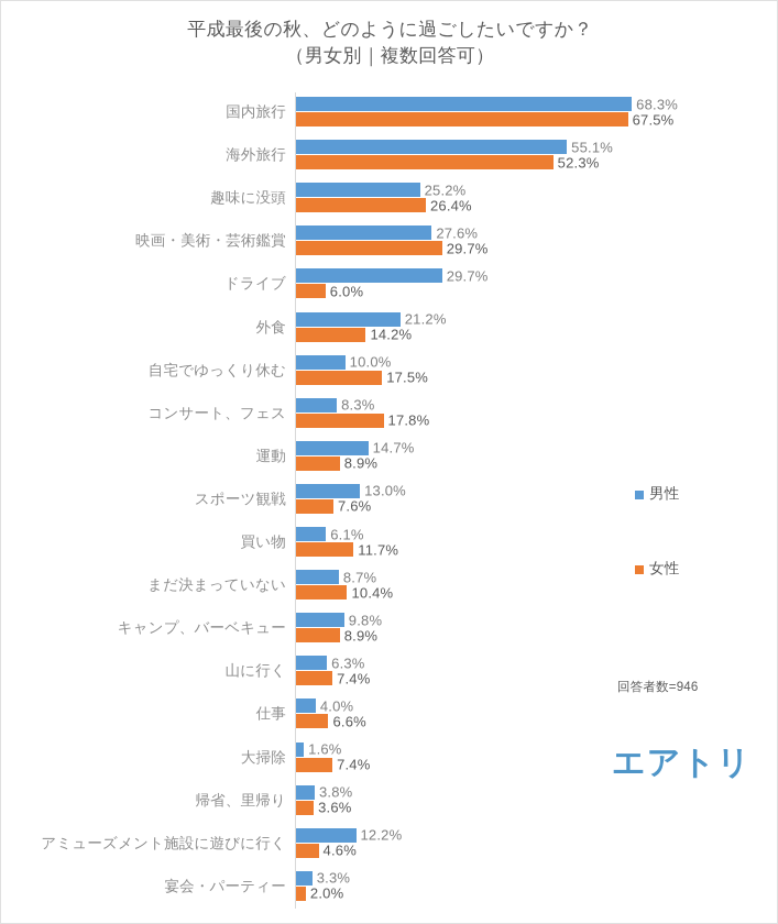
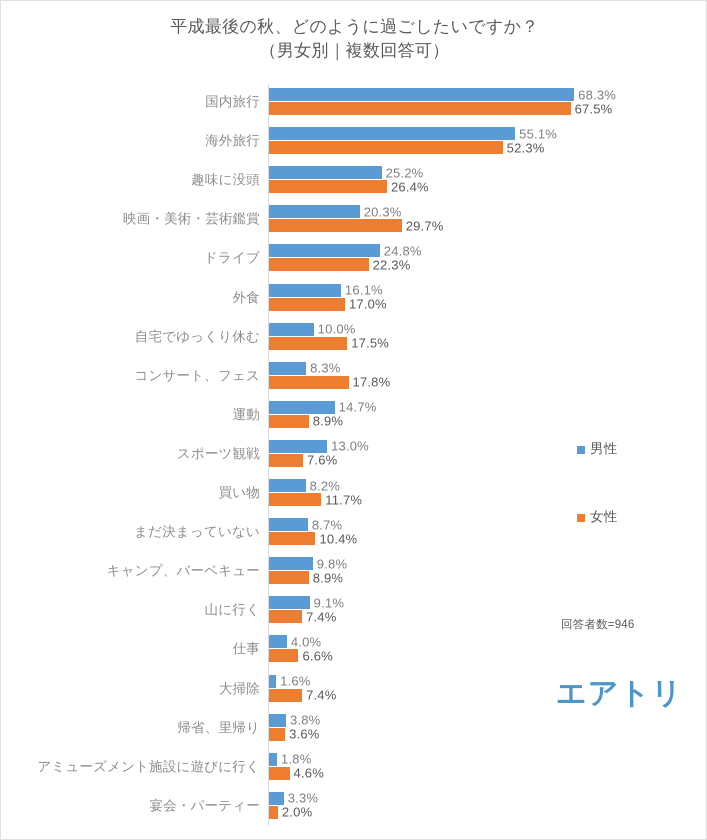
男性/映画・美術・芸術鑑賞: 27.6% -> 20.3%
男性/ドライブ: 29.7% -> 24.8%
女性/ドライブ: 6.0% -> 22.3%
男性/外食: 21.2% -> 16.1%
女性/外食: 14.2% -> 17.0%
男性/買い物: 6.1% -> 8.2%
男性/山に行く: 6.3% -> 9.1%
男性/アミューズメント施設に遊びに行く: 12.2% -> 1.8%
